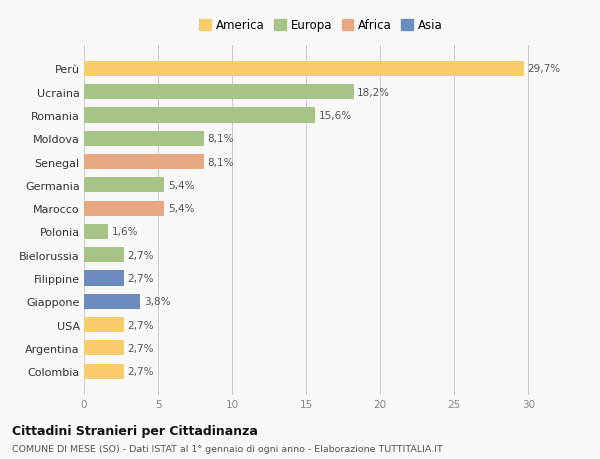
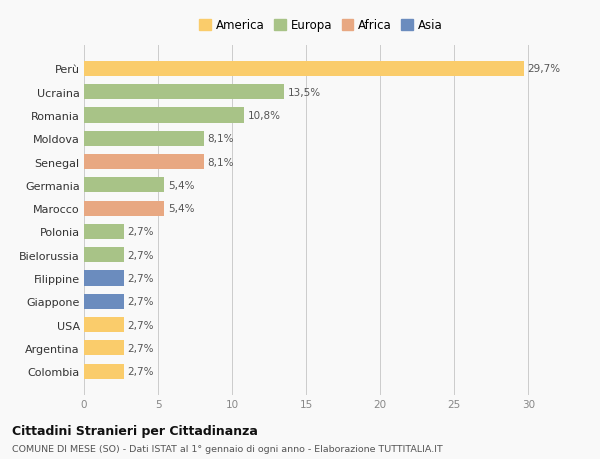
Ucraina: 18,2% -> 13,5%
Romania: 15,6% -> 10,8%
Polonia: 1,6% -> 2,7%
Giappone: 3,8% -> 2,7%
